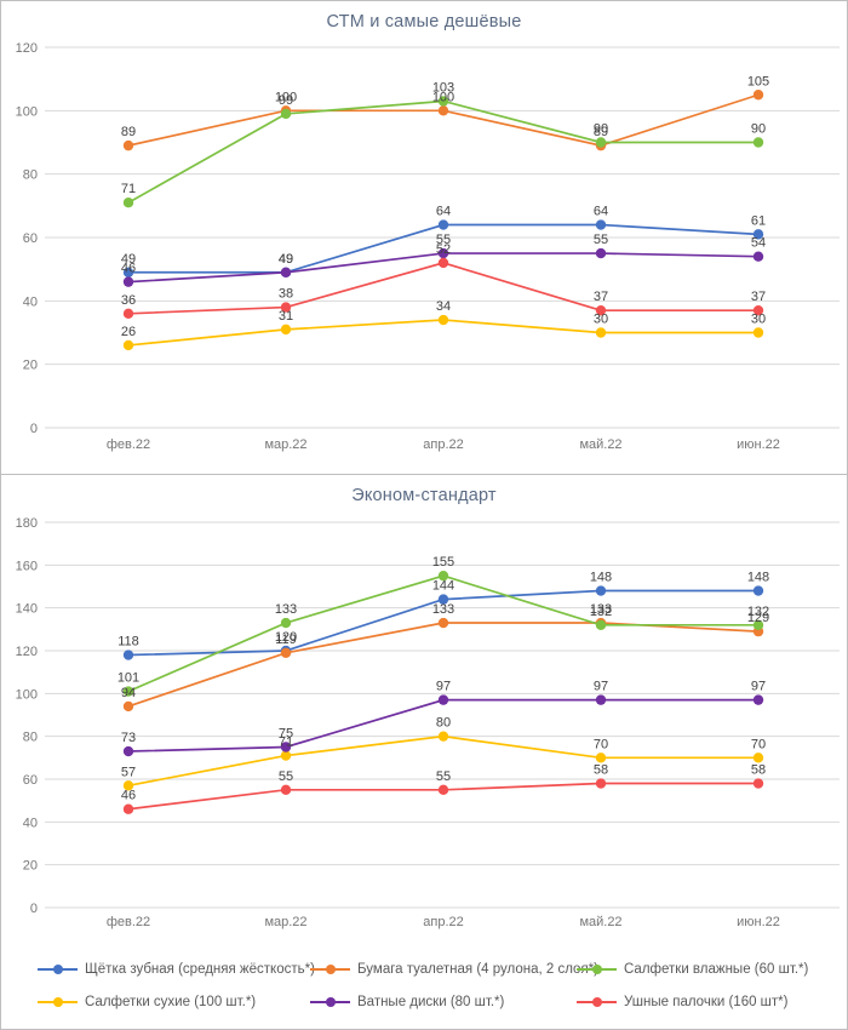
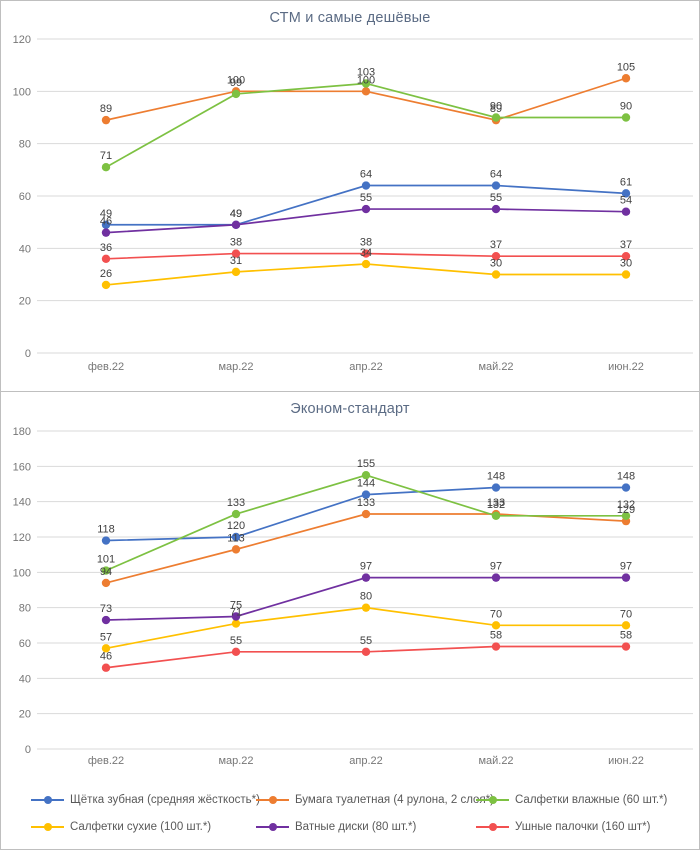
СТМ и самые дешёвые/Ушные палочки (160 шт*)/апр.22: 52 -> 38
Эконом-стандарт/Бумага туалетная (4 рулона, 2 слоя*)/мар.22: 119 -> 113
